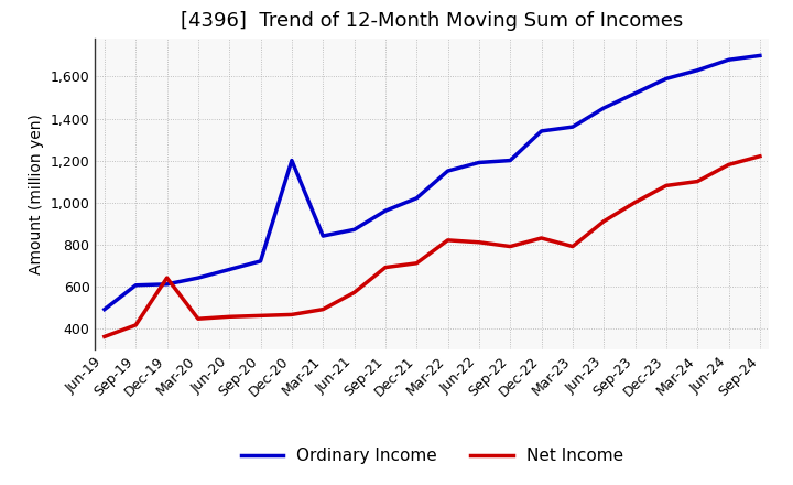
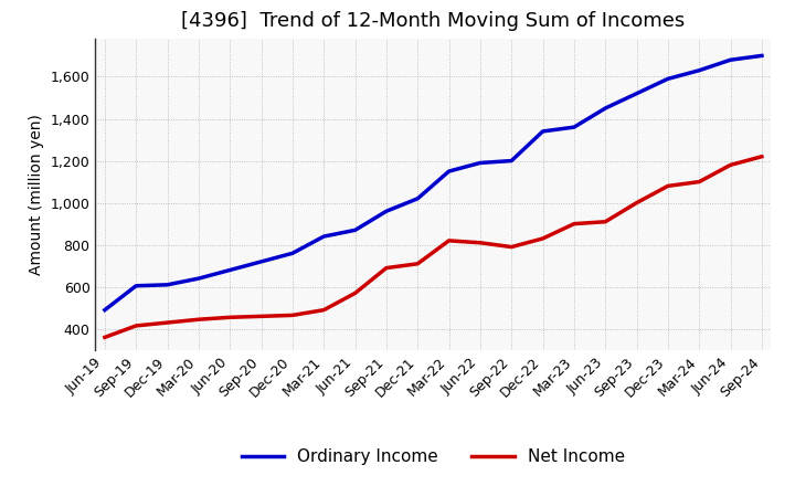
Net Income/Dec-19: 640 -> 430
Ordinary Income/Dec-20: 1,200 -> 760
Net Income/Mar-23: 790 -> 900
